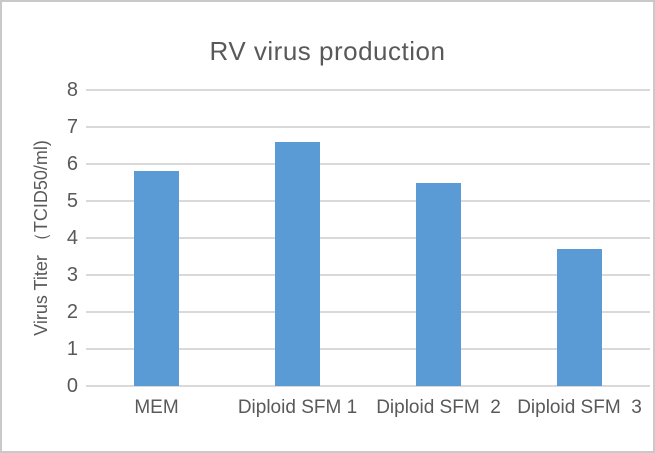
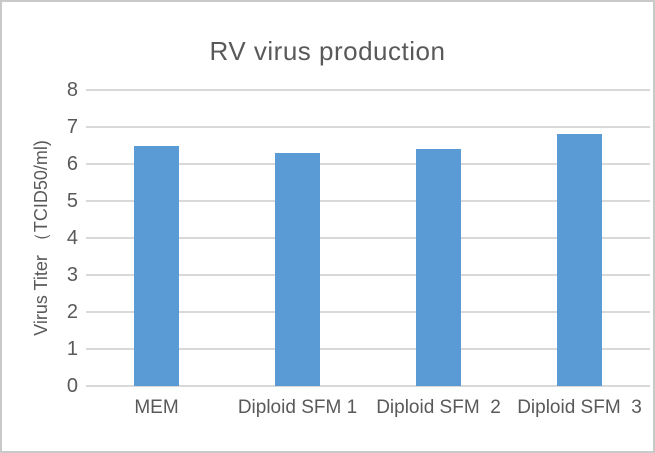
MEM: 5.8 -> 6.5
Diploid SFM 1: 6.6 -> 6.3
Diploid SFM 2: 5.5 -> 6.4
Diploid SFM 3: 3.7 -> 6.8
